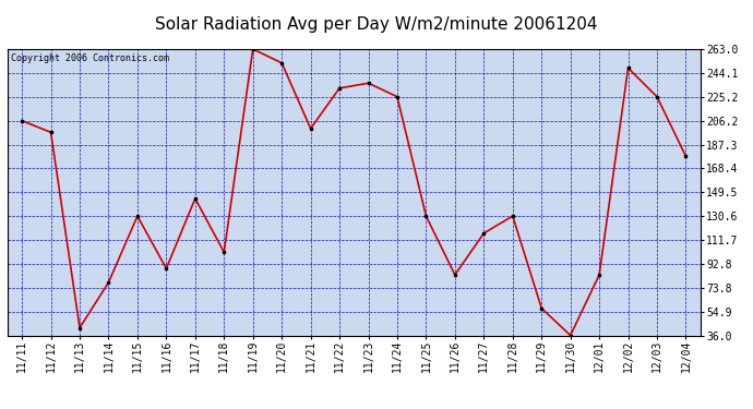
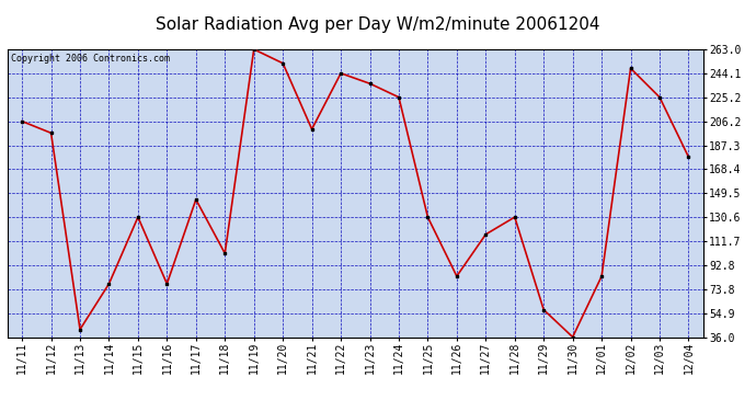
11/16: 89 -> 78
11/22: 232 -> 244
